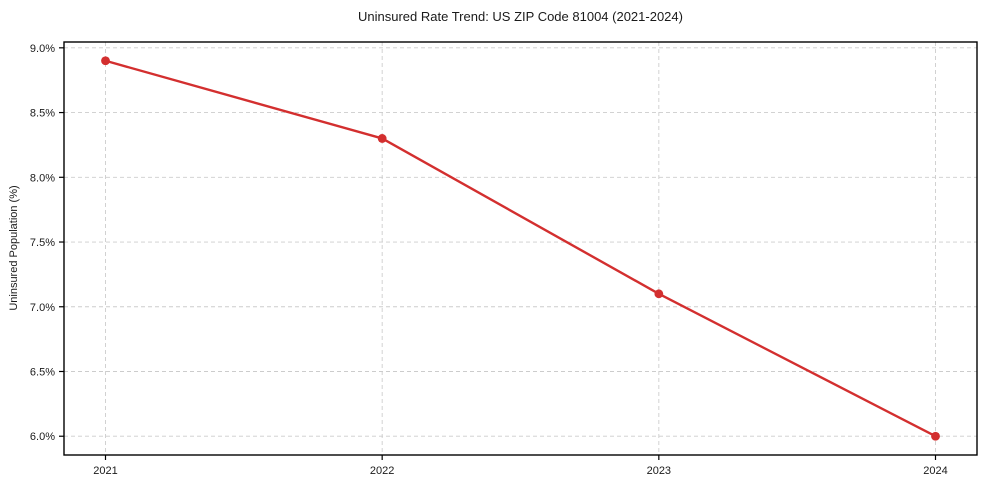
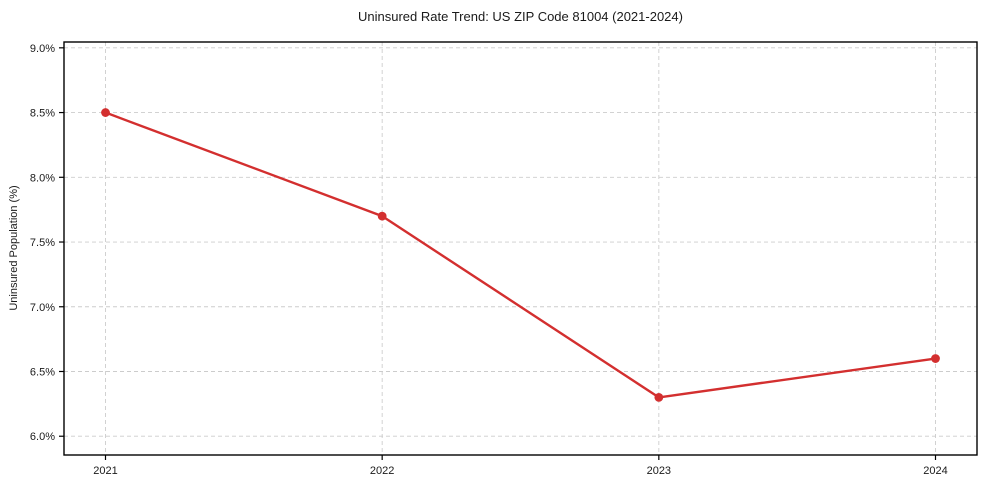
2021: 8.9% -> 8.5%
2022: 8.3% -> 7.7%
2023: 7.1% -> 6.3%
2024: 6.0% -> 6.6%
